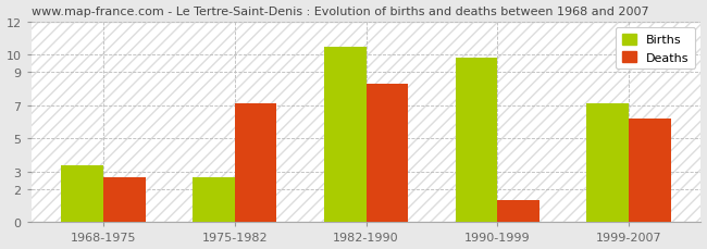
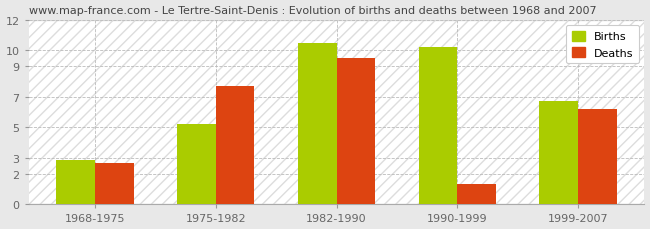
Births/1968-1975: 3.4 -> 2.9
Births/1975-1982: 2.7 -> 5.2
Deaths/1975-1982: 7.1 -> 7.7
Deaths/1982-1990: 8.3 -> 9.5
Births/1990-1999: 9.8 -> 10.2
Births/1999-2007: 7.1 -> 6.7
